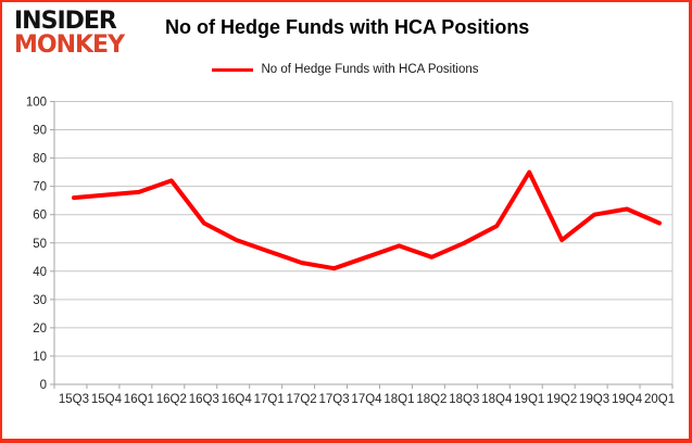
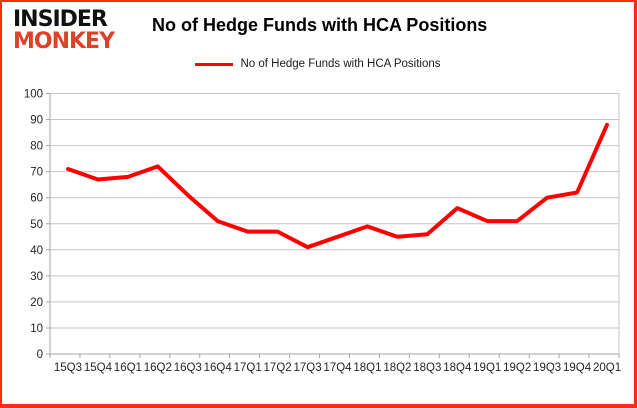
15Q3: 66 -> 71
16Q3: 57 -> 61
17Q2: 43 -> 47
18Q3: 50 -> 46
19Q1: 75 -> 51
20Q1: 57 -> 88
